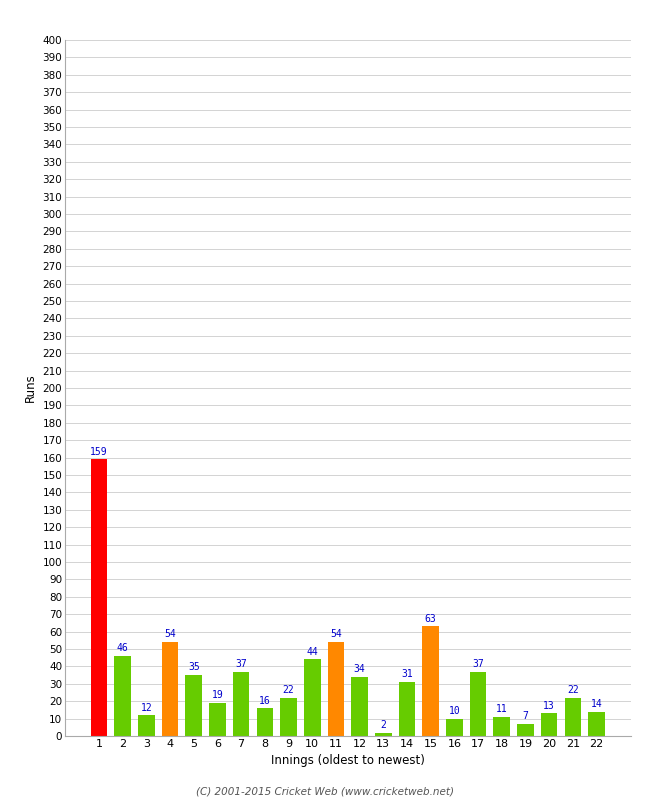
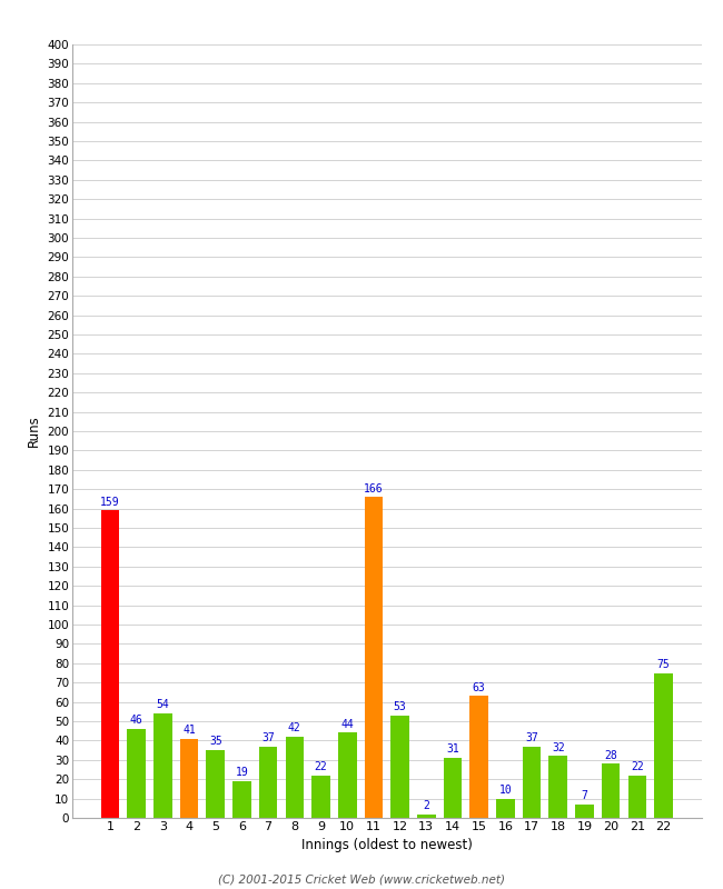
3: 12 -> 54
4: 54 -> 41
8: 16 -> 42
11: 54 -> 166
12: 34 -> 53
18: 11 -> 32
20: 13 -> 28
22: 14 -> 75
